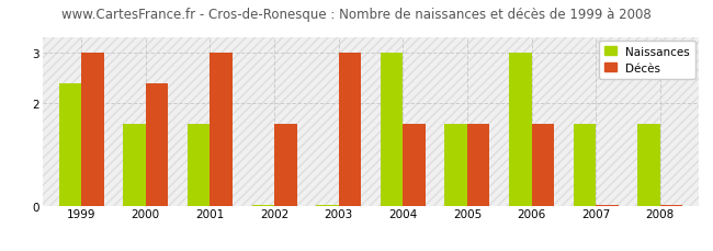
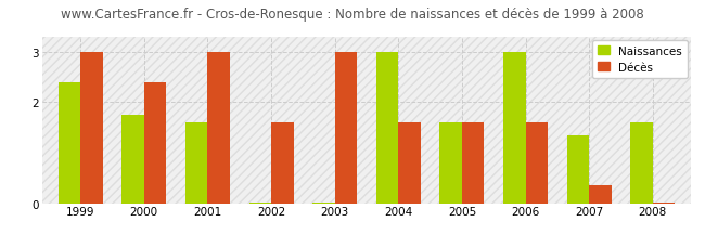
Naissances/2000: 1.60 -> 1.75
Naissances/2007: 1.60 -> 1.35
Décès/2007: 0.02 -> 0.35
